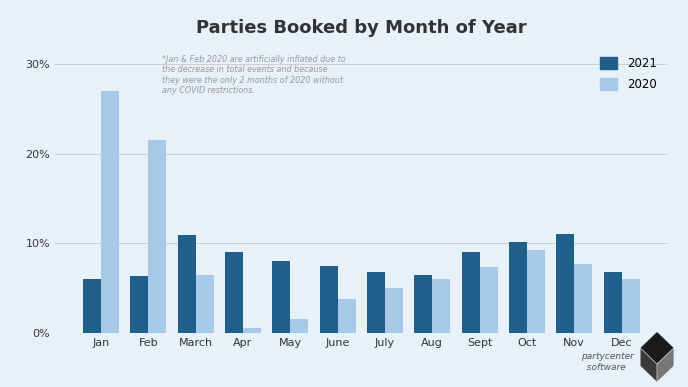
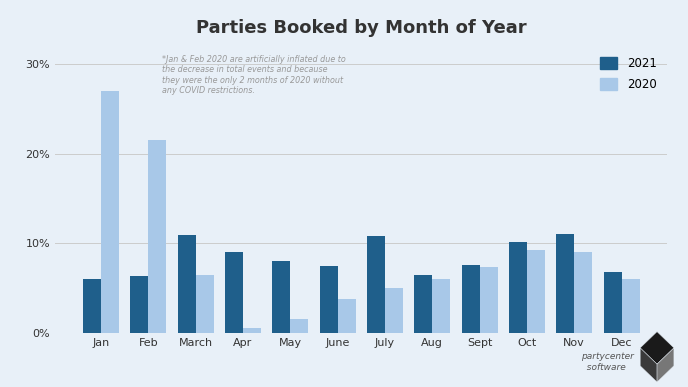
2021/July: 6.8% -> 10.8%
2021/Sept: 9.0% -> 7.6%
2020/Nov: 7.7% -> 9.0%
